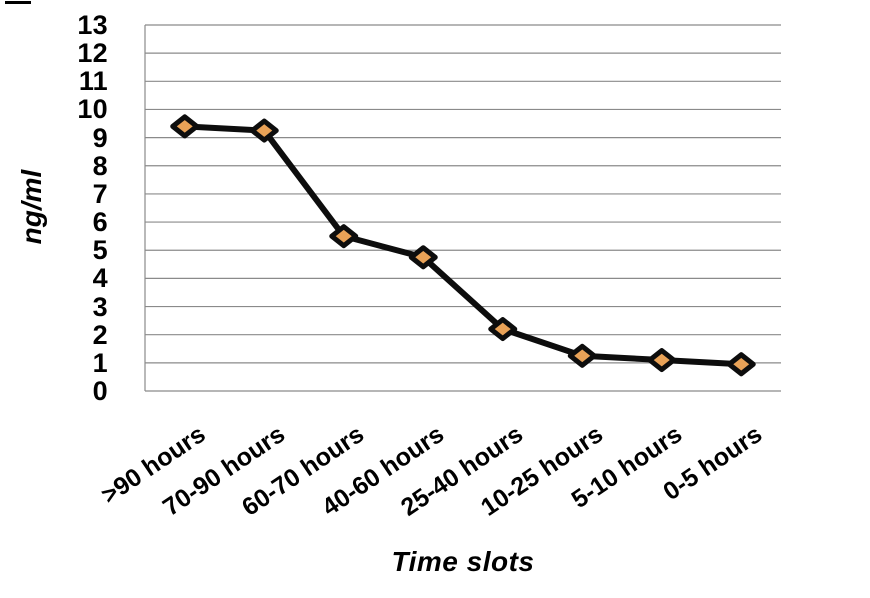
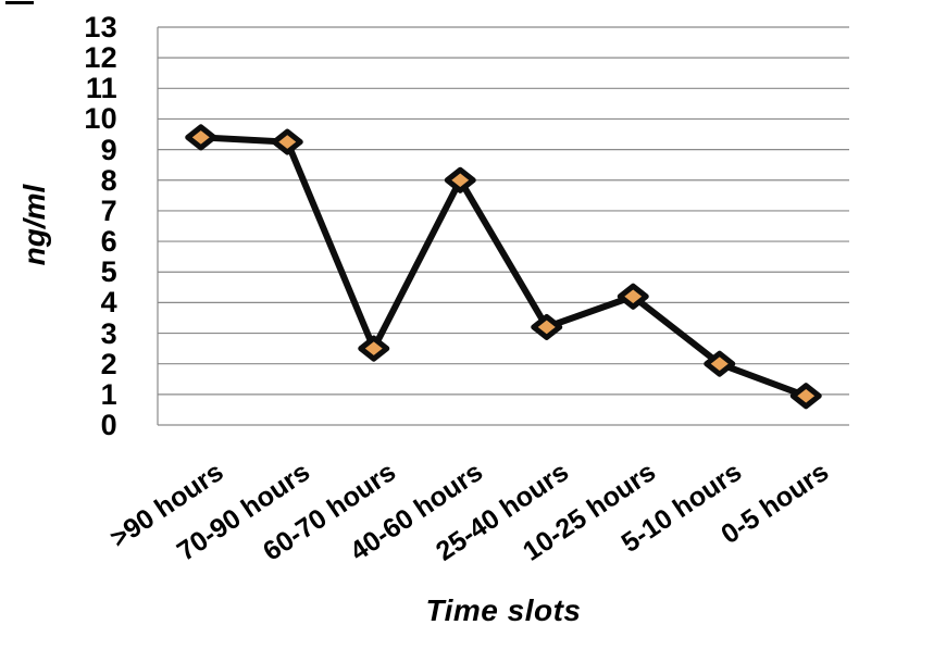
60-70 hours: 5.5 -> 2.5
40-60 hours: 4.8 -> 8.0
25-40 hours: 2.2 -> 3.2
10-25 hours: 1.2 -> 4.2
5-10 hours: 1.1 -> 2.0
